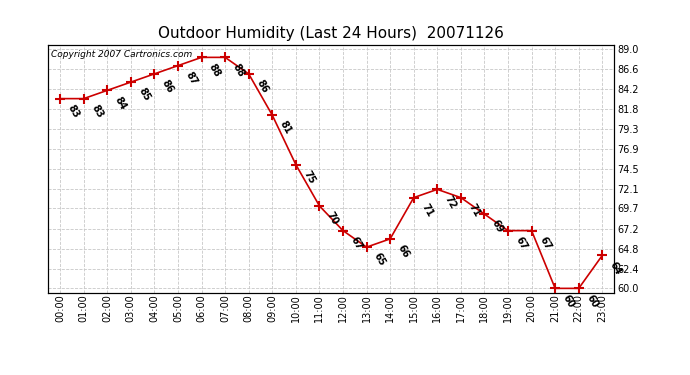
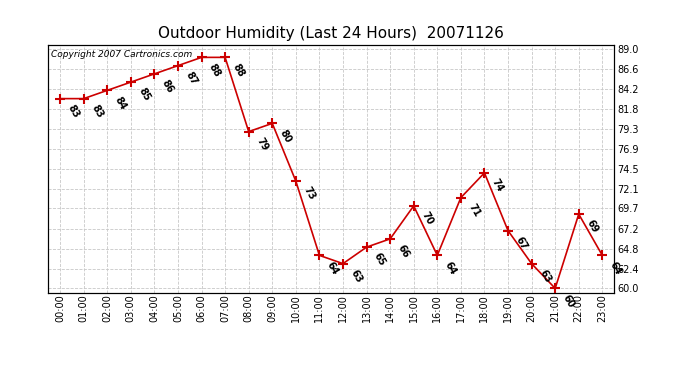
08:00: 86 -> 79
09:00: 81 -> 80
10:00: 75 -> 73
11:00: 70 -> 64
12:00: 67 -> 63
15:00: 71 -> 70
16:00: 72 -> 64
18:00: 69 -> 74
20:00: 67 -> 63
22:00: 60 -> 69
